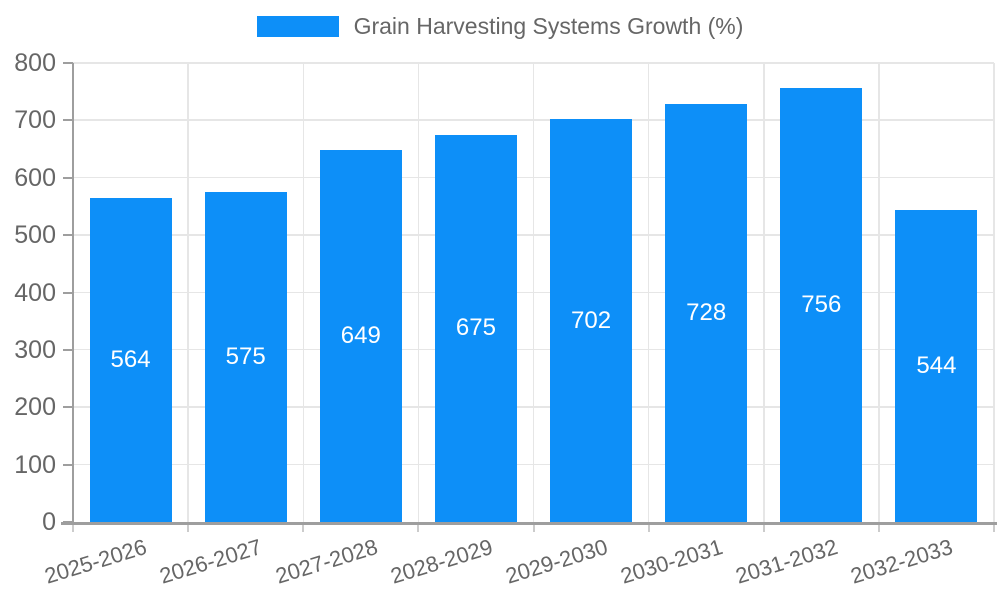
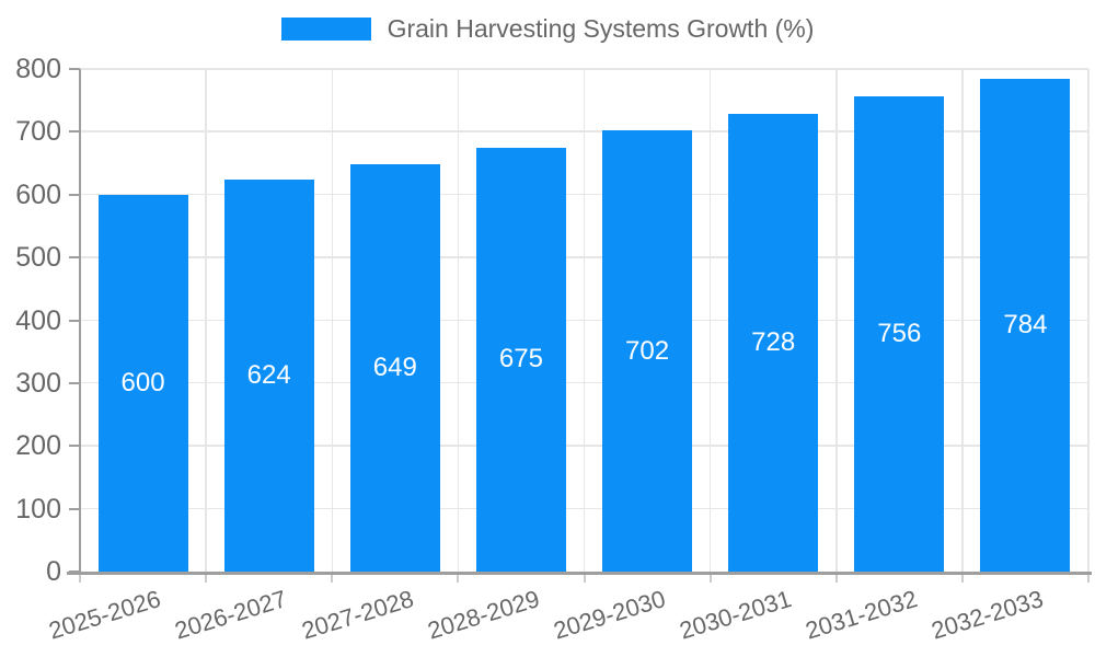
2025-2026: 564 -> 600
2026-2027: 575 -> 624
2032-2033: 544 -> 784
